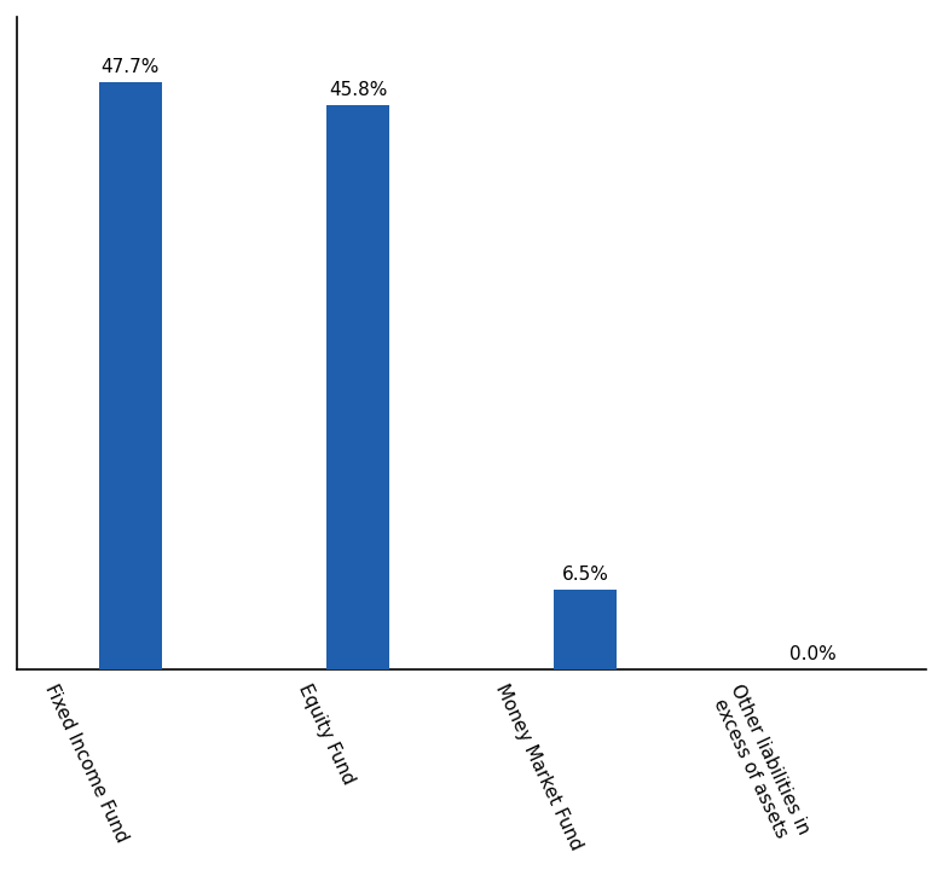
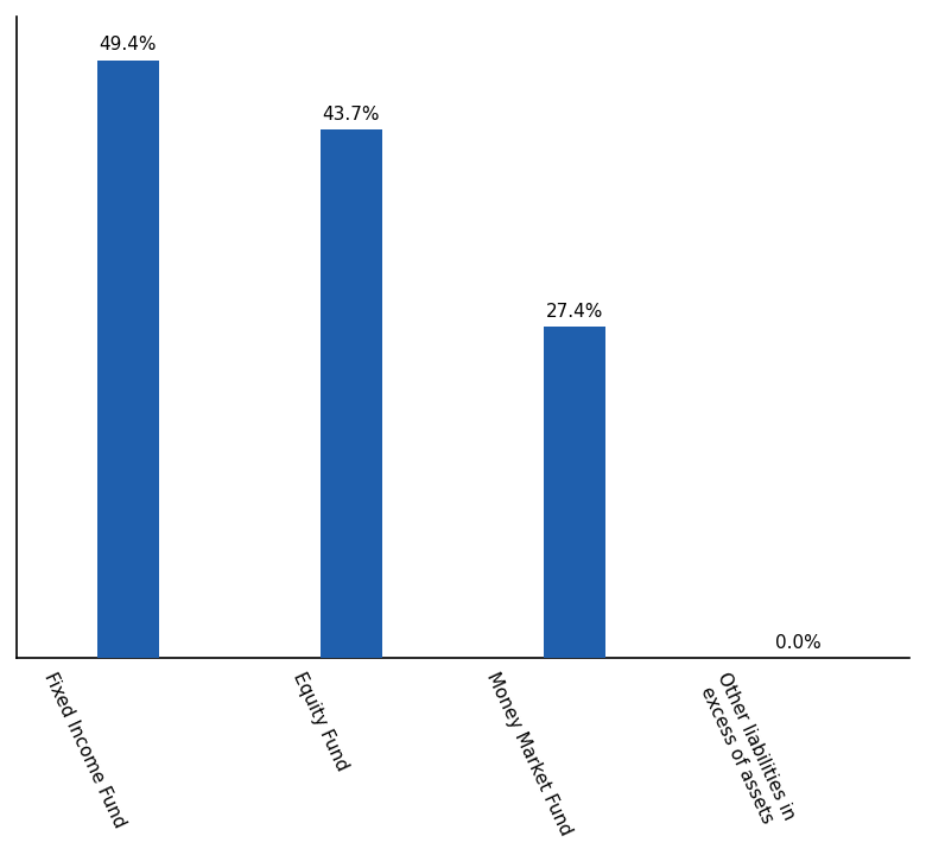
Fixed Income Fund: 47.7% -> 49.4%
Equity Fund: 45.8% -> 43.7%
Money Market Fund: 6.5% -> 27.4%
